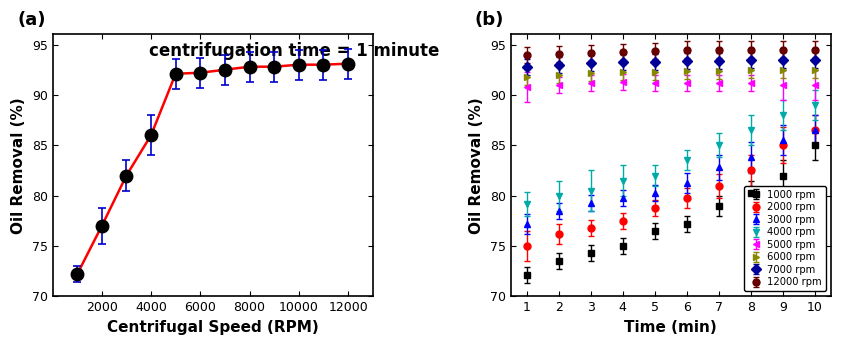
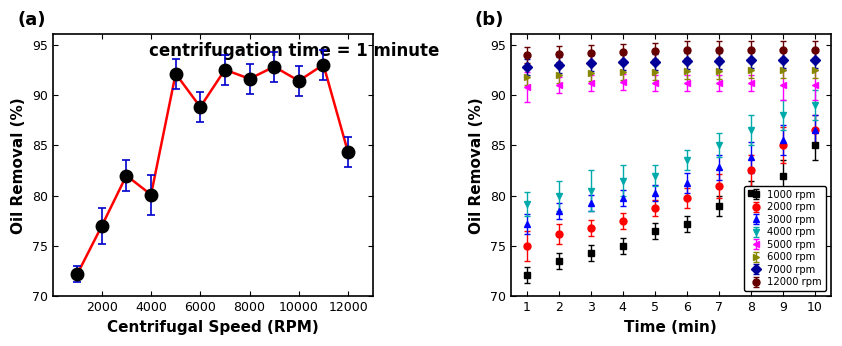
4000: 86.0 -> 80.1
6000: 92.2 -> 88.8
8000: 92.8 -> 91.6
10000: 93.0 -> 91.4
12000: 93.1 -> 84.3
